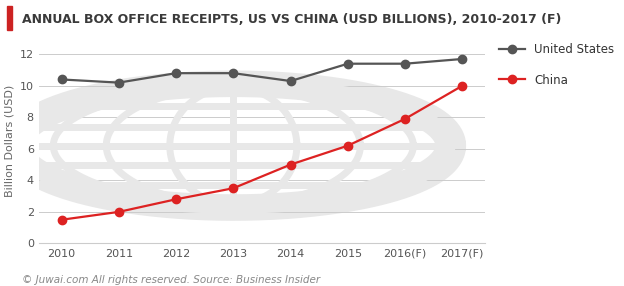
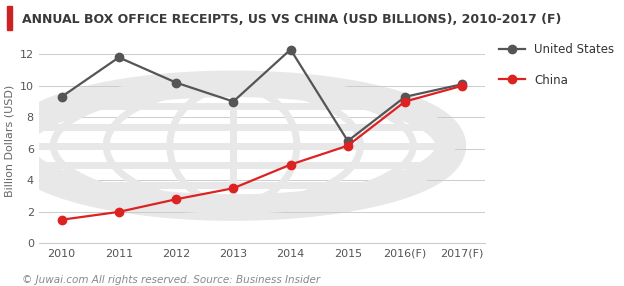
United States/2010: 10.4 -> 9.3
United States/2011: 10.2 -> 11.8
United States/2012: 10.8 -> 10.2
United States/2013: 10.8 -> 9.0
United States/2014: 10.3 -> 12.3
United States/2015: 11.4 -> 6.5
United States/2016(F): 11.4 -> 9.3
China/2016(F): 7.9 -> 9.0
United States/2017(F): 11.7 -> 10.1
